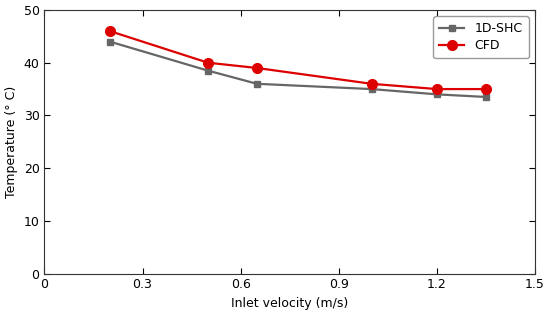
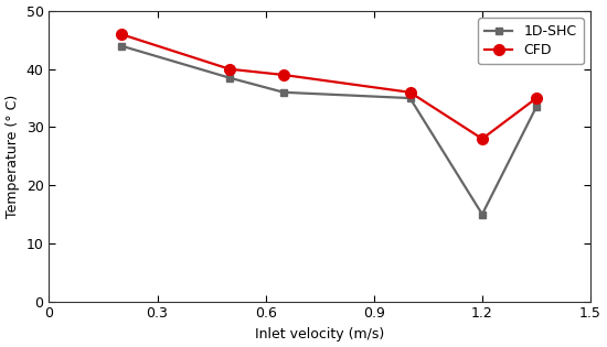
1D-SHC/1.2: 34.0 -> 15.0
CFD/1.2: 35 -> 28
